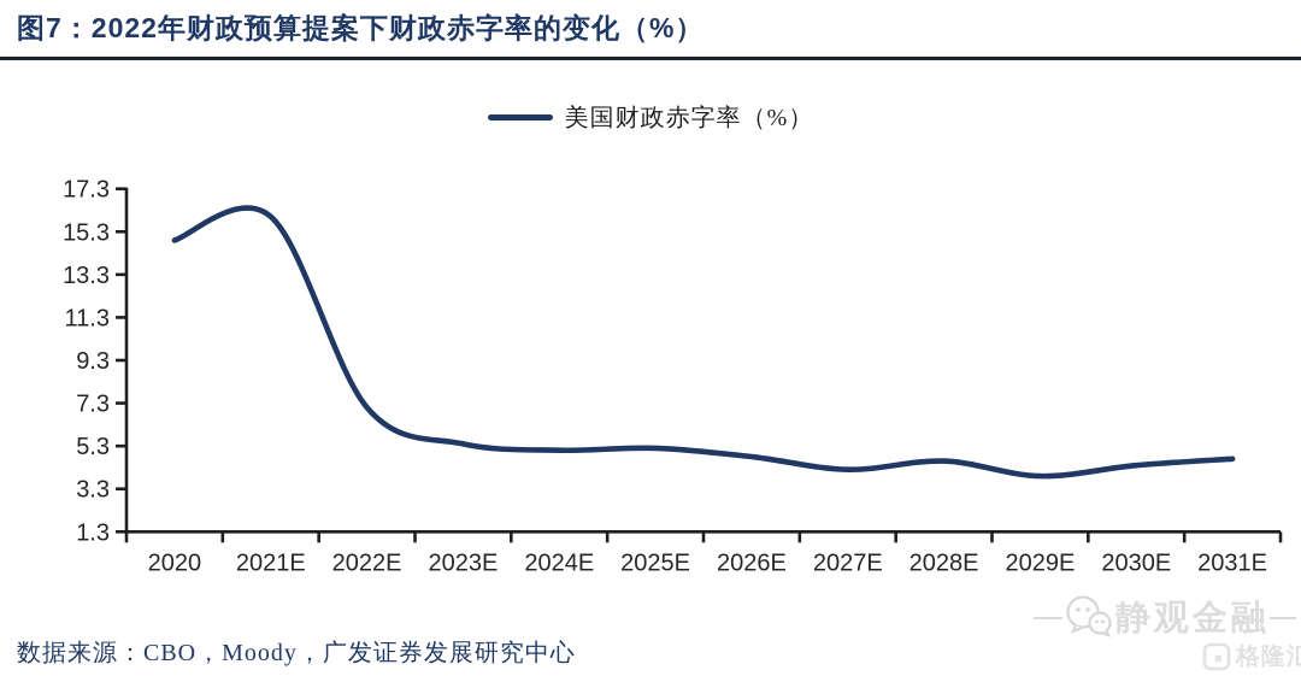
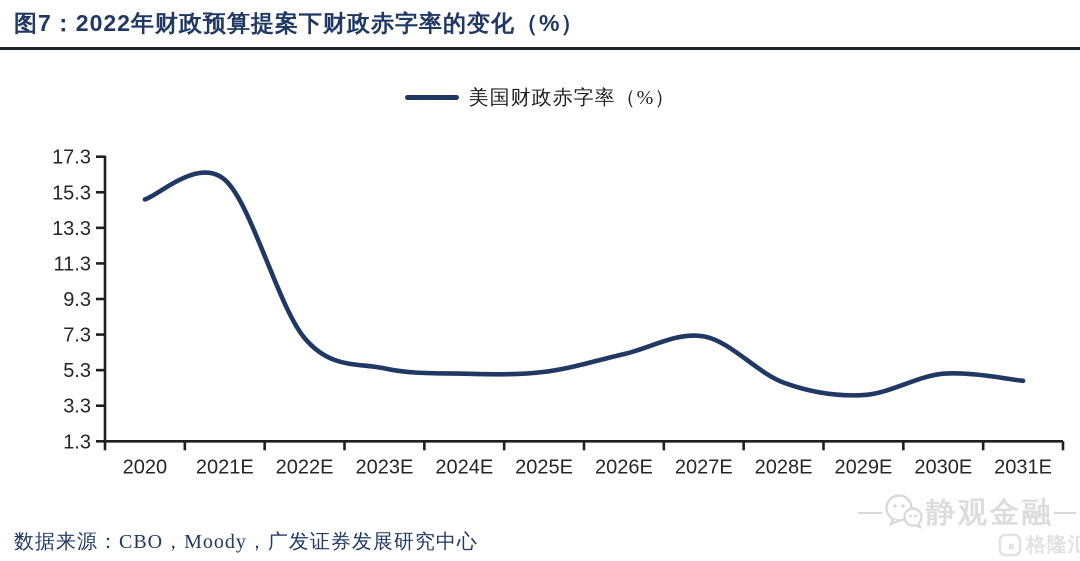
2026E: 4.8 -> 6.2
2027E: 4.2 -> 7.2
2030E: 4.4 -> 5.1
